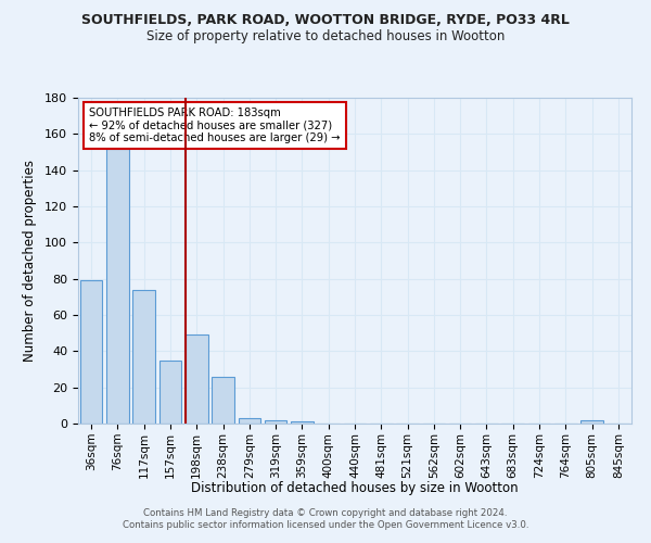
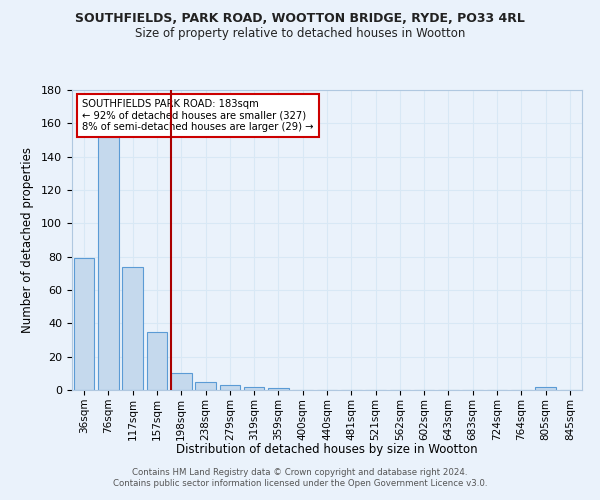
198sqm: 49 -> 10
238sqm: 26 -> 5
